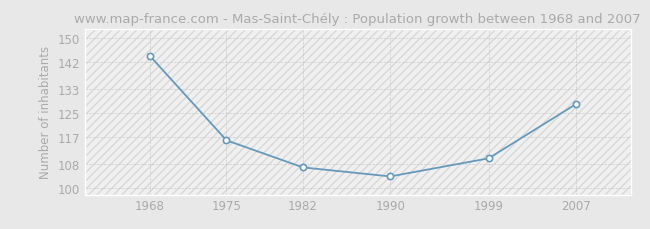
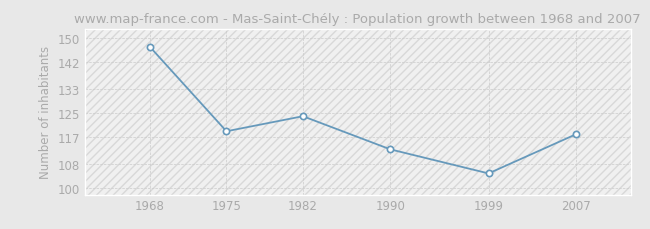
1968: 144 -> 147
1975: 116 -> 119
1982: 107 -> 124
1990: 104 -> 113
1999: 110 -> 105
2007: 128 -> 118
